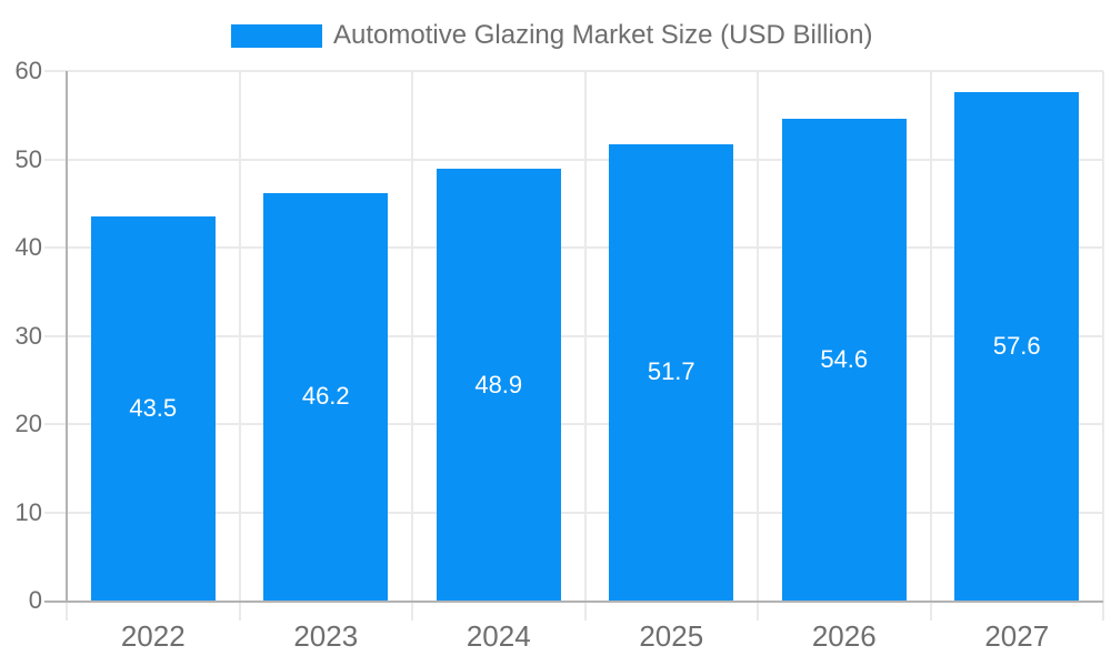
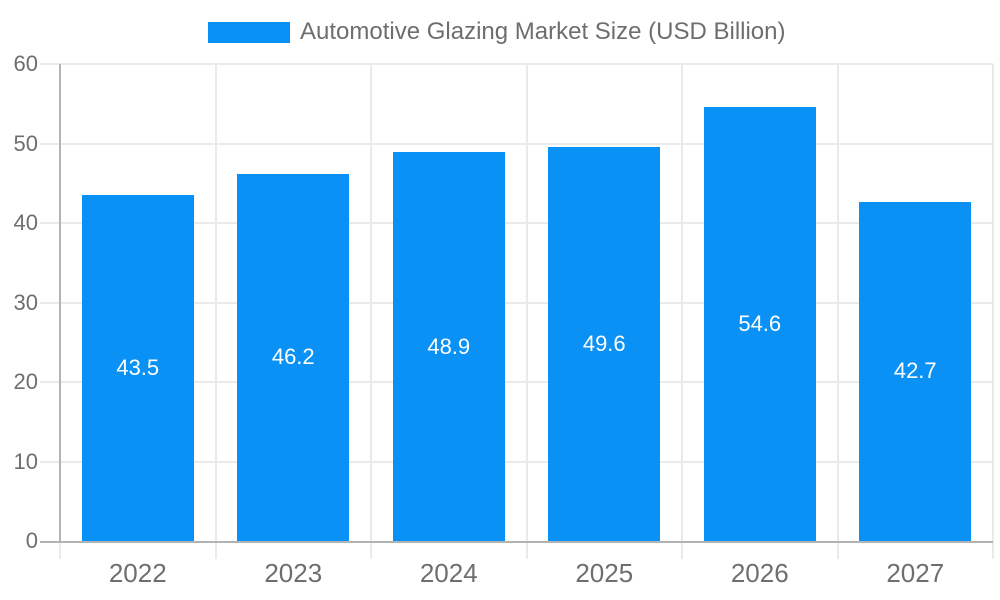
2025: 51.7 -> 49.6
2027: 57.6 -> 42.7
